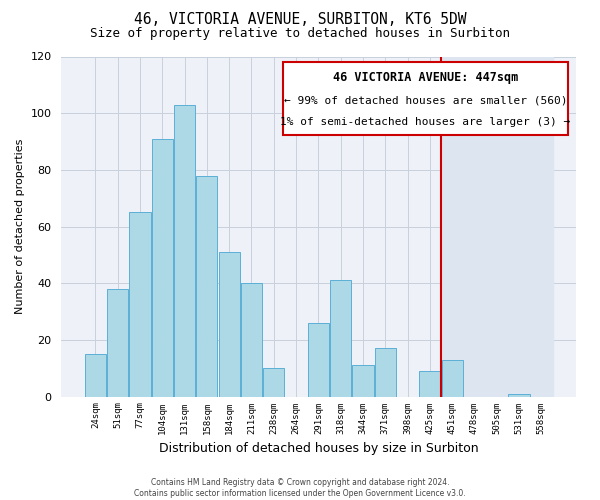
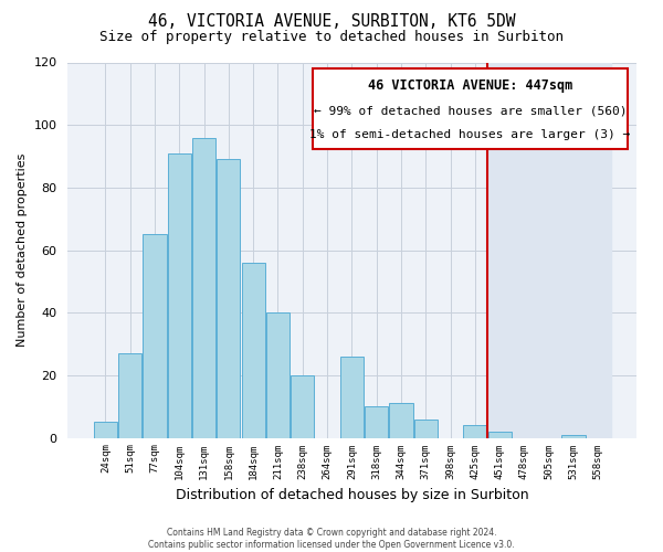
24sqm: 15 -> 5
51sqm: 38 -> 27
131sqm: 103 -> 96
158sqm: 78 -> 89
184sqm: 51 -> 56
238sqm: 10 -> 20
318sqm: 41 -> 10
371sqm: 17 -> 6
425sqm: 9 -> 4
451sqm: 13 -> 2
